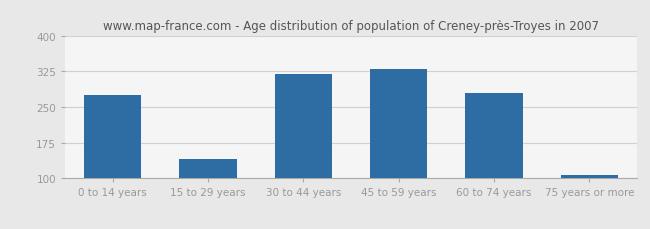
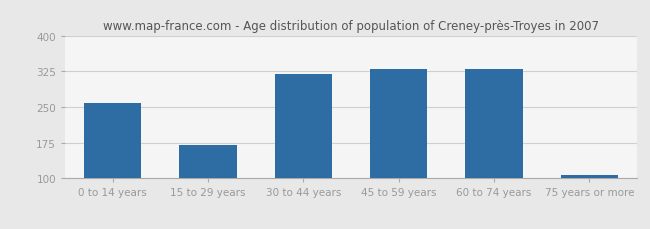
0 to 14 years: 275 -> 258
15 to 29 years: 140 -> 170
60 to 74 years: 280 -> 330
